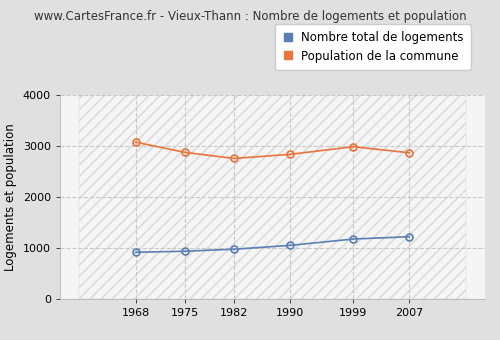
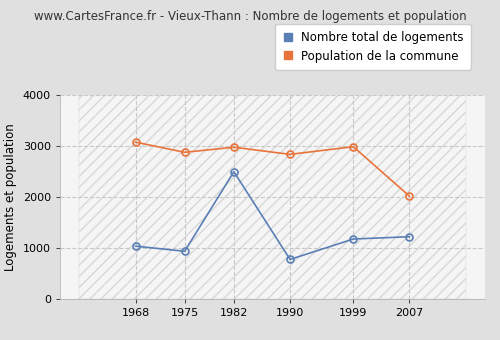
Nombre total de logements/1968: 920 -> 1040
Nombre total de logements/1982: 980 -> 2500
Population de la commune/1982: 2760 -> 2980
Nombre total de logements/1990: 1060 -> 780
Population de la commune/2007: 2870 -> 2020
